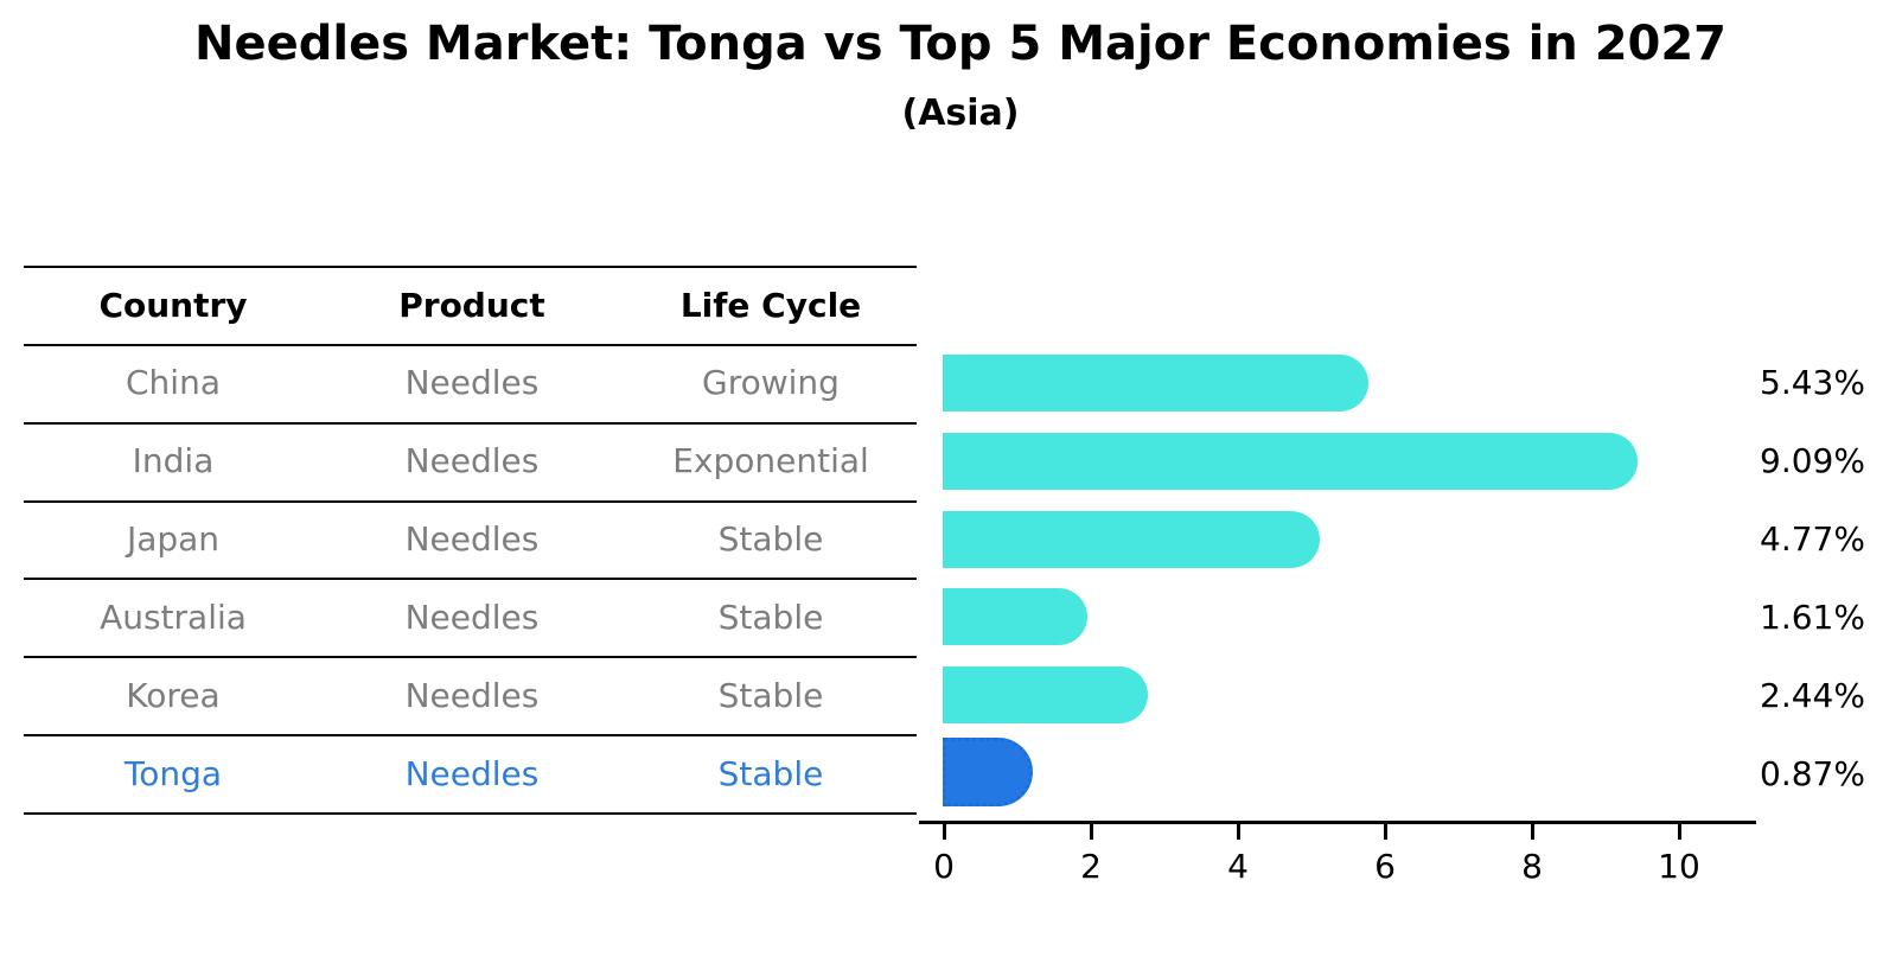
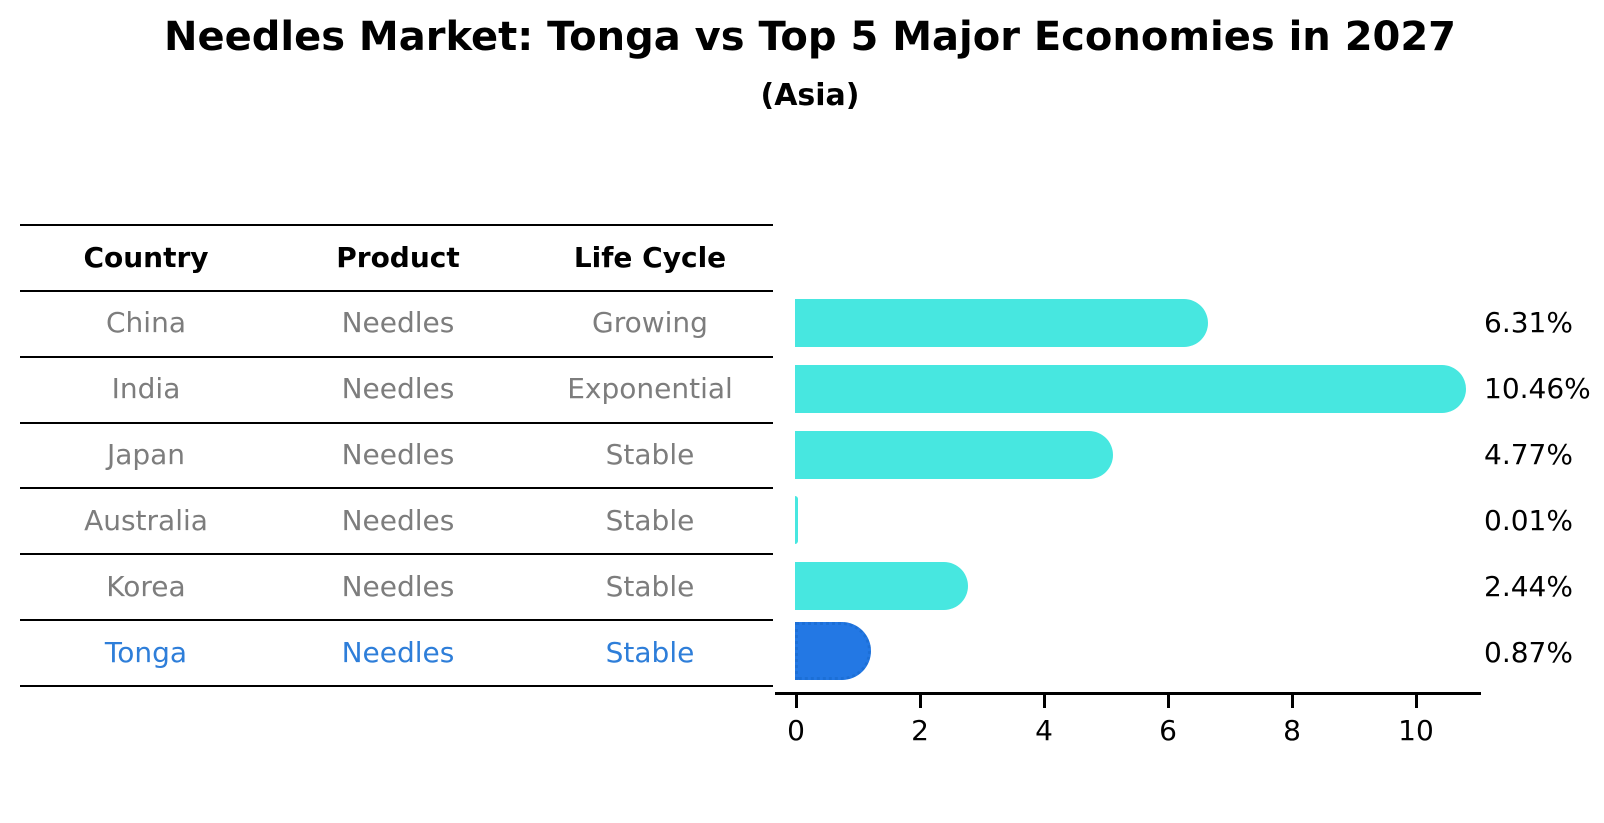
China: 5.43% -> 6.31%
India: 9.09% -> 10.46%
Australia: 1.61% -> 0.01%
